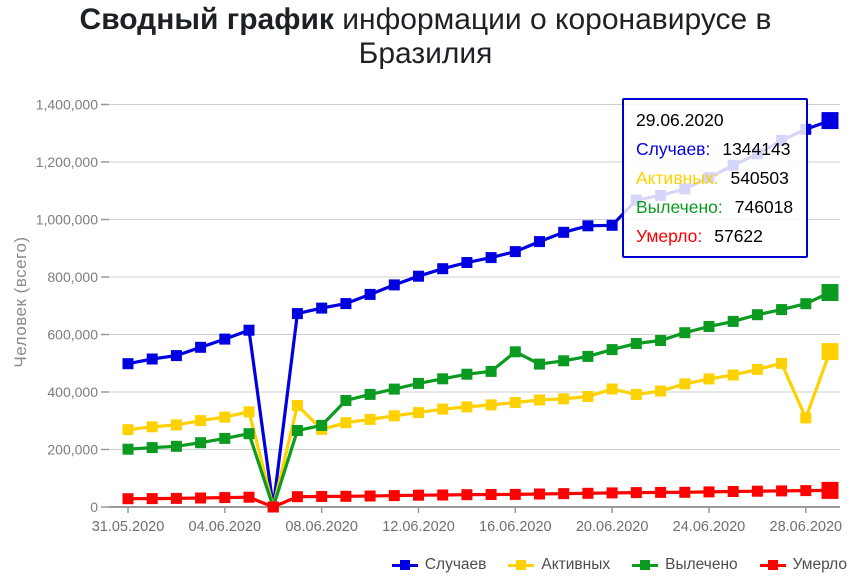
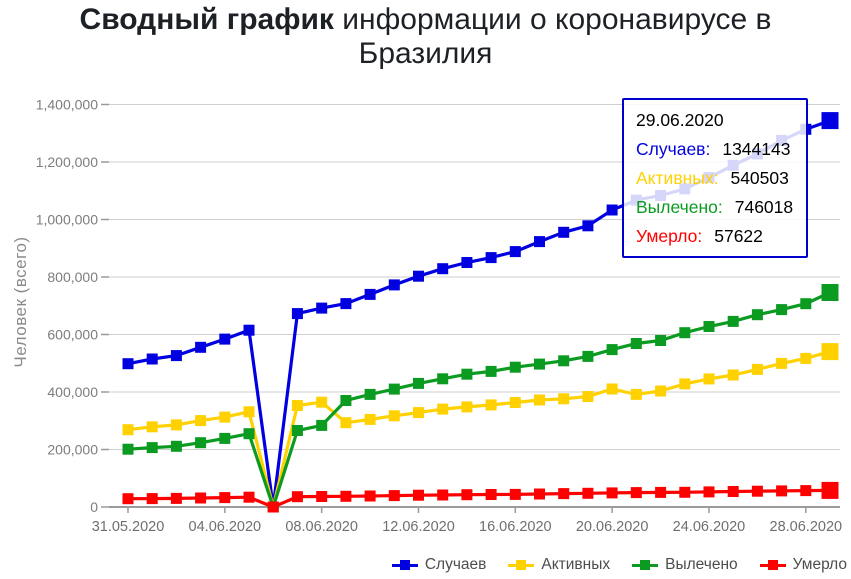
Активных/08.06.2020: 270000 -> 360000
Вылечено/16.06.2020: 540000 -> 490000
Случаев/20.06.2020: 980000 -> 1030000
Активных/28.06.2020: 310000 -> 520000
